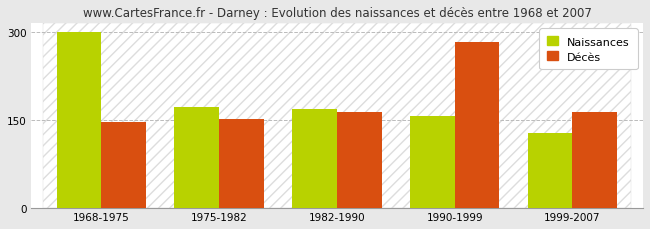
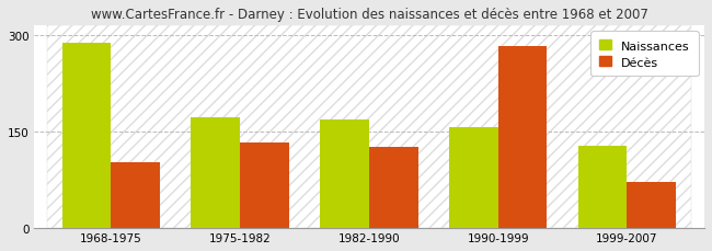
Naissances/1968-1975: 300 -> 288
Décès/1968-1975: 147 -> 102
Décès/1975-1982: 151 -> 132
Décès/1982-1990: 163 -> 126
Décès/1999-2007: 163 -> 72
